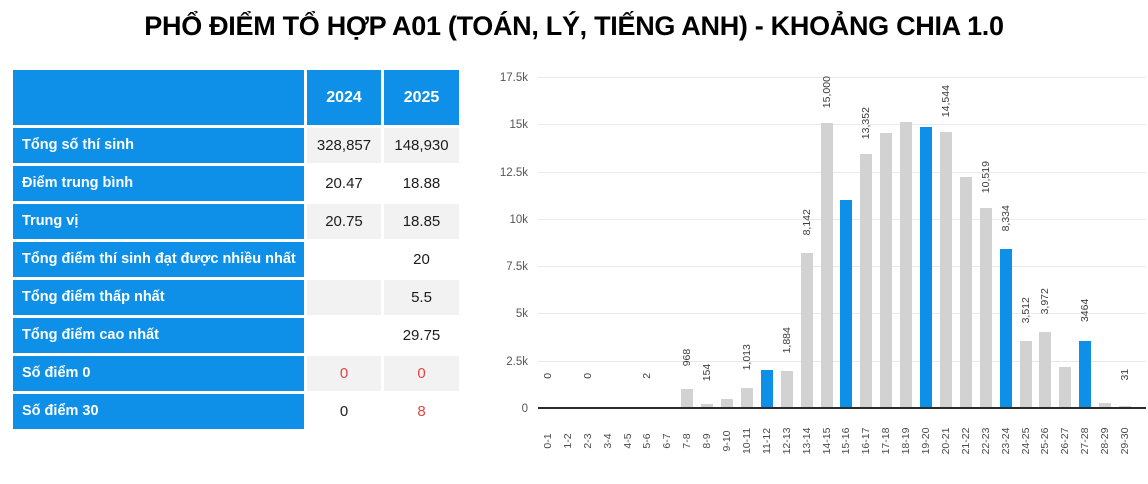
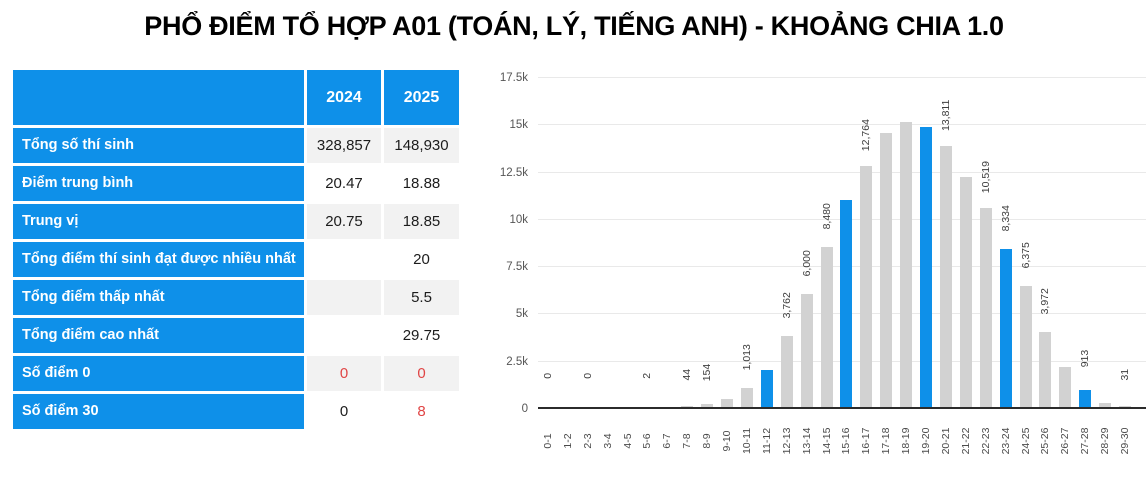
7-8: 968 -> 44
12-13: 1,884 -> 3,762
13-14: 8,142 -> 6,000
14-15: 15,000 -> 8,480
16-17: 13,352 -> 12,764
20-21: 14,544 -> 13,811
24-25: 3,512 -> 6,375
27-28: 3464 -> 913
